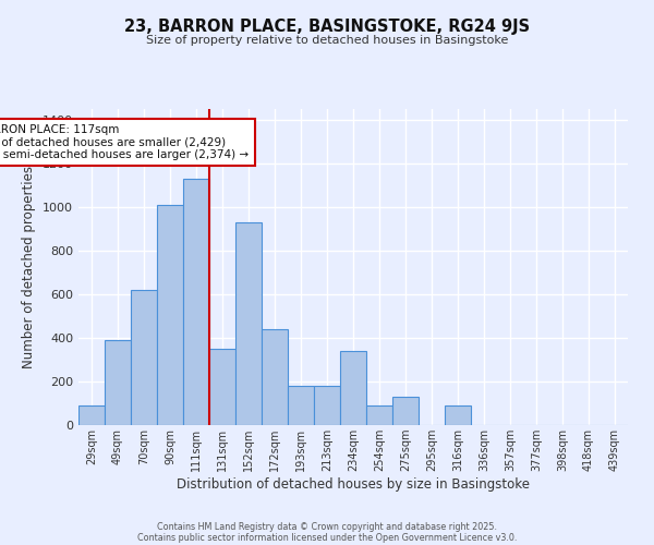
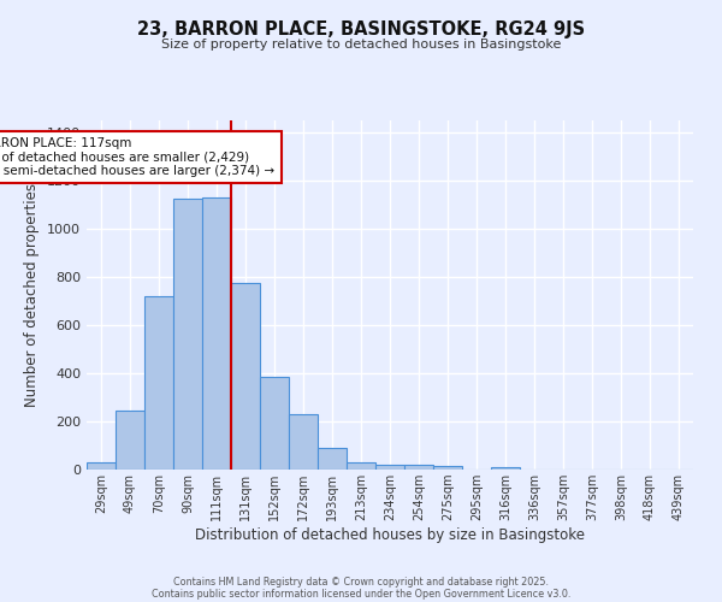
29sqm: 90 -> 30
49sqm: 390 -> 240
70sqm: 620 -> 720
90sqm: 1010 -> 1120
131sqm: 350 -> 780
152sqm: 930 -> 380
172sqm: 440 -> 230
193sqm: 180 -> 90
213sqm: 180 -> 30
234sqm: 340 -> 20
254sqm: 90 -> 20
275sqm: 130 -> 20
316sqm: 90 -> 10
